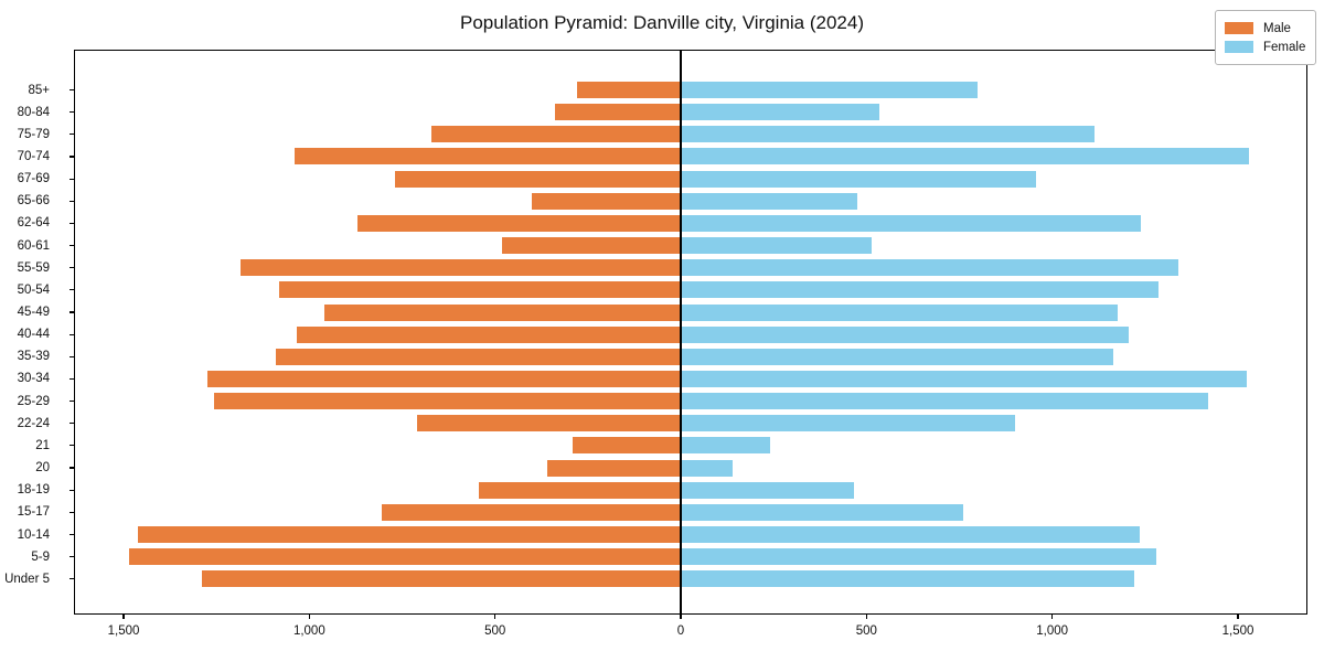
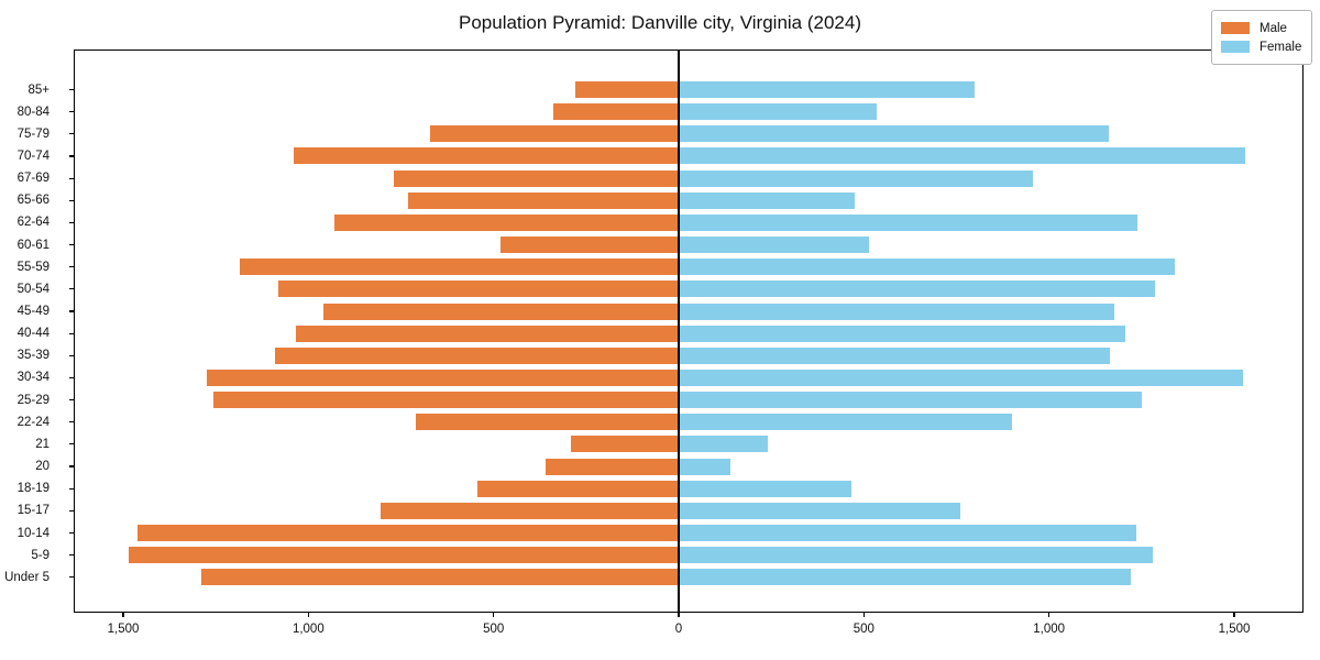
Female/75-79: 1120 -> 1160
Male/65-66: 400 -> 730
Male/62-64: 870 -> 930
Female/25-29: 1420 -> 1250
